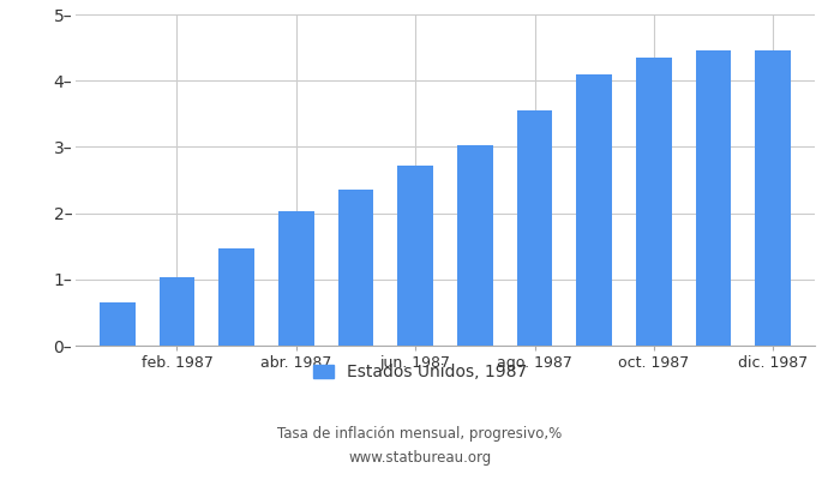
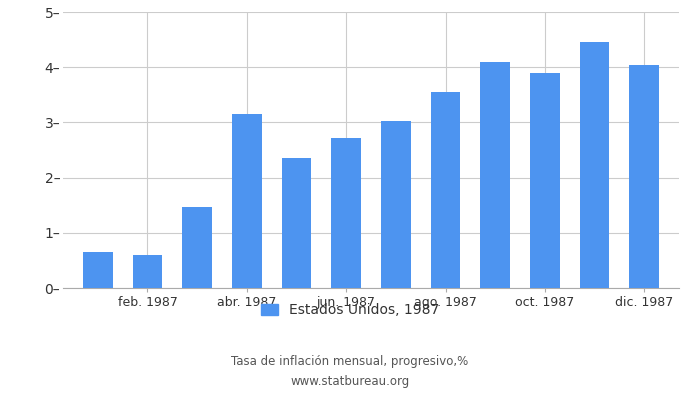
feb. 1987: 1.03– -> 0.60–
abr. 1987: 2.02– -> 3.16–
oct. 1987: 4.34– -> 3.90–
dic. 1987: 4.46– -> 4.04–
